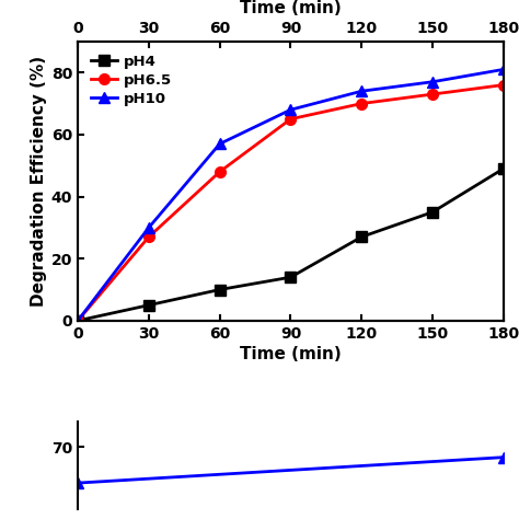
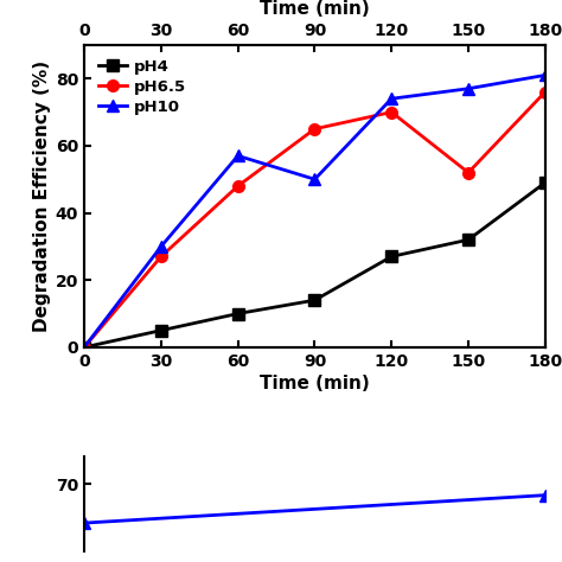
pH10/90: 68 -> 50
pH4/150: 35 -> 32
pH6.5/150: 73 -> 52
